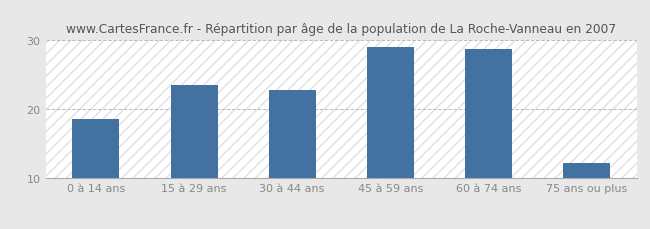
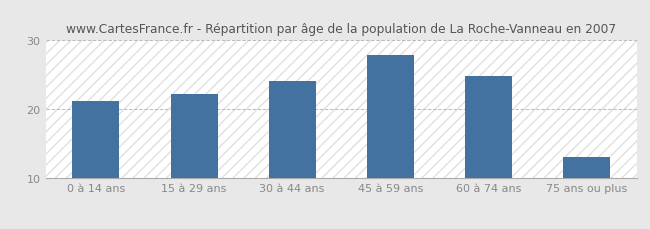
0 à 14 ans: 18.6 -> 21.2
15 à 29 ans: 23.6 -> 22.3
30 à 44 ans: 22.8 -> 24.1
45 à 59 ans: 29.0 -> 27.9
60 à 74 ans: 28.8 -> 24.8
75 ans ou plus: 12.2 -> 13.1
